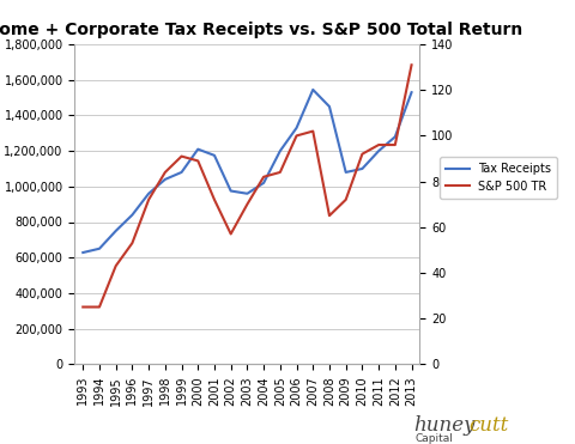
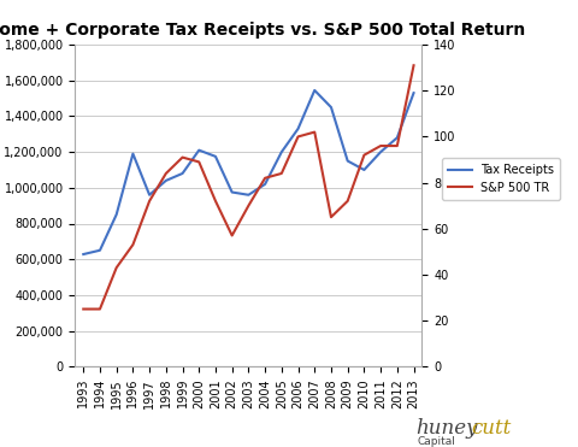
Tax Receipts/1995: 750,000 -> 850,000
Tax Receipts/1996: 840,000 -> 1,190,000
Tax Receipts/2009: 1,080,000 -> 1,150,000
